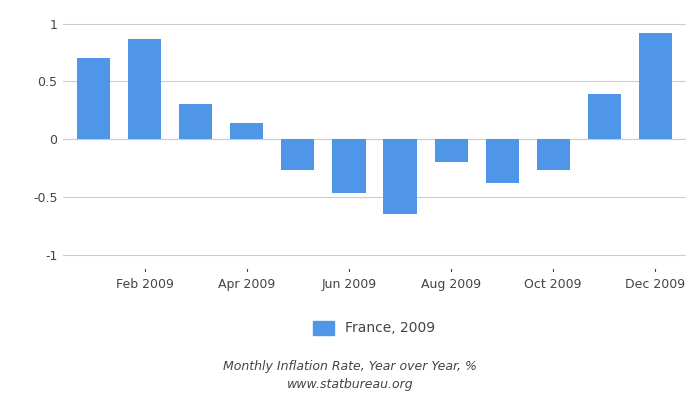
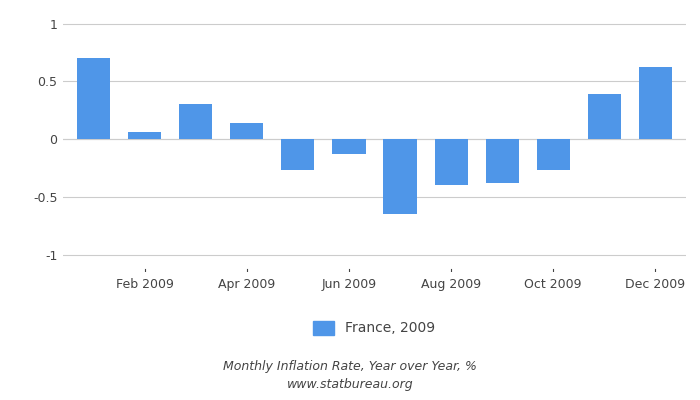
Feb 2009: 0.87 -> 0.06
Jun 2009: -0.47 -> -0.13
Aug 2009: -0.20 -> -0.40
Dec 2009: 0.92 -> 0.62
